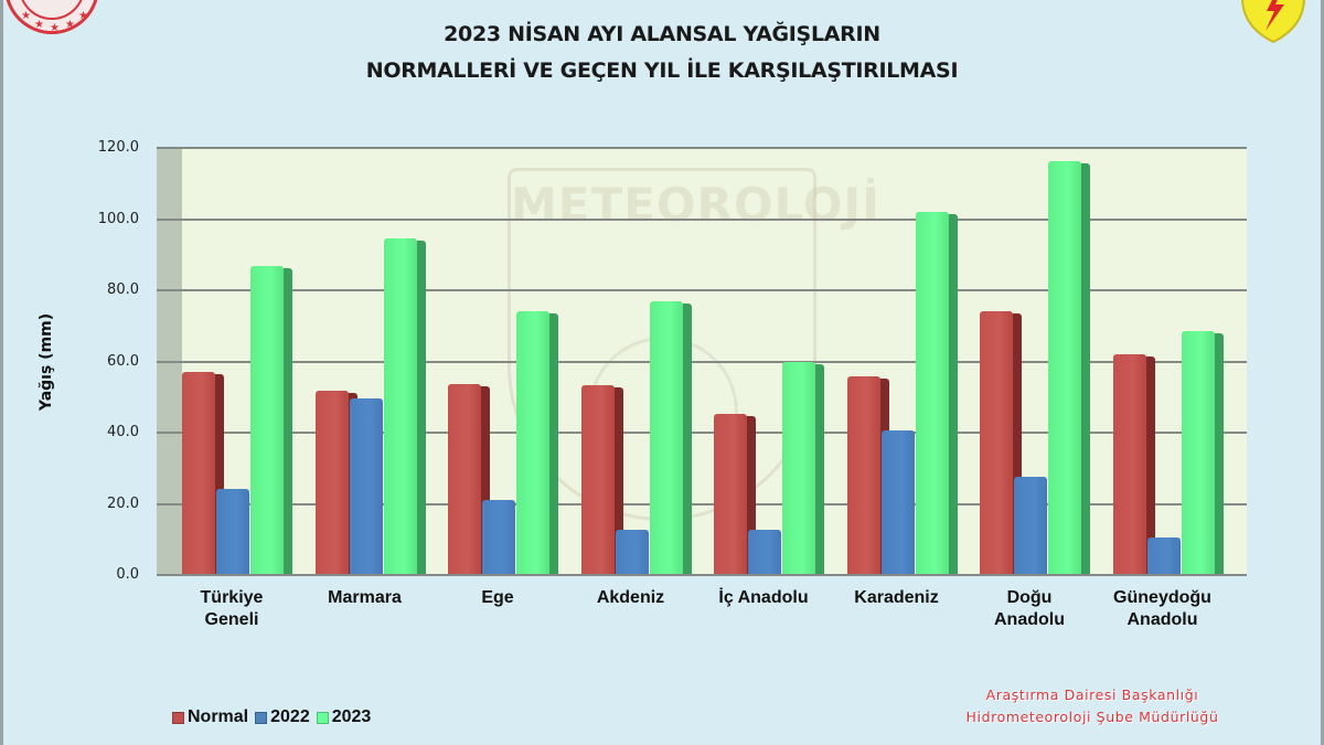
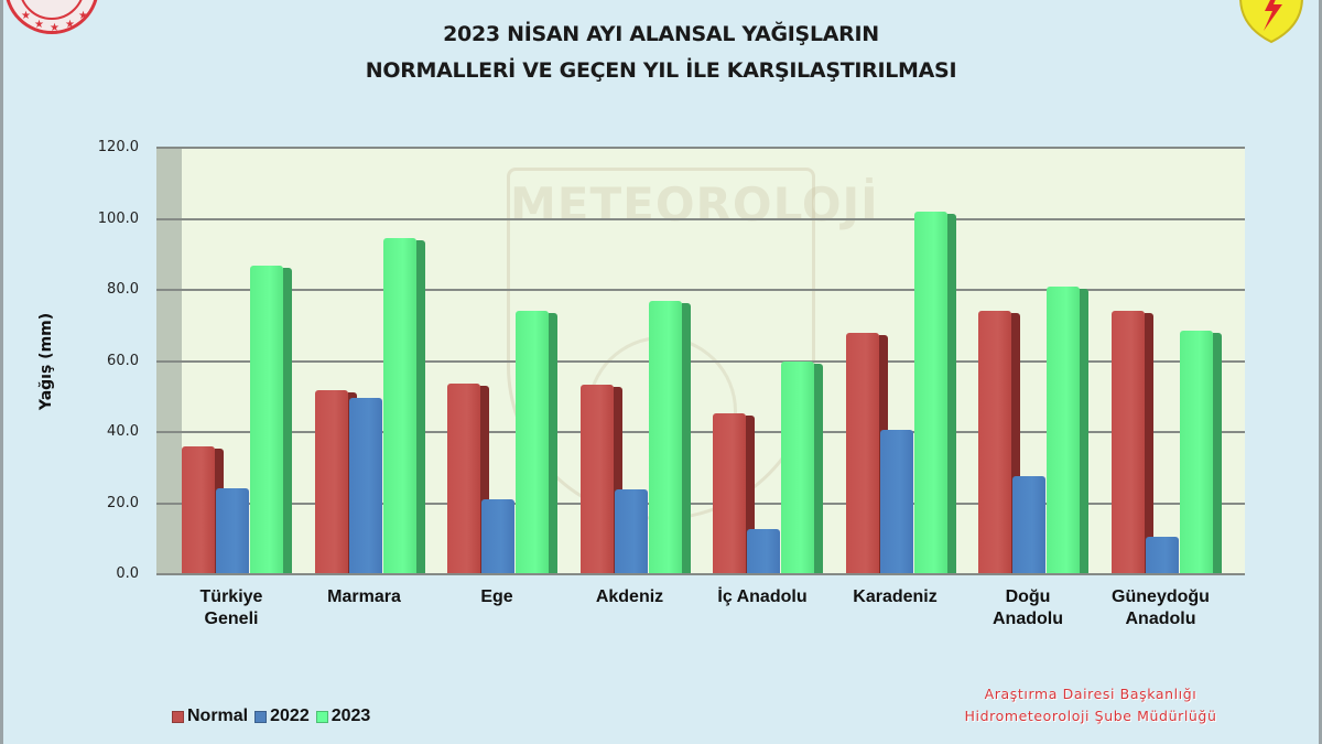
Normal/Türkiye Geneli: 57 -> 36
2022/Akdeniz: 13 -> 24
Normal/Karadeniz: 56 -> 68
2023/Doğu Anadolu: 116 -> 81
Normal/Güneydoğu Anadolu: 62 -> 74
